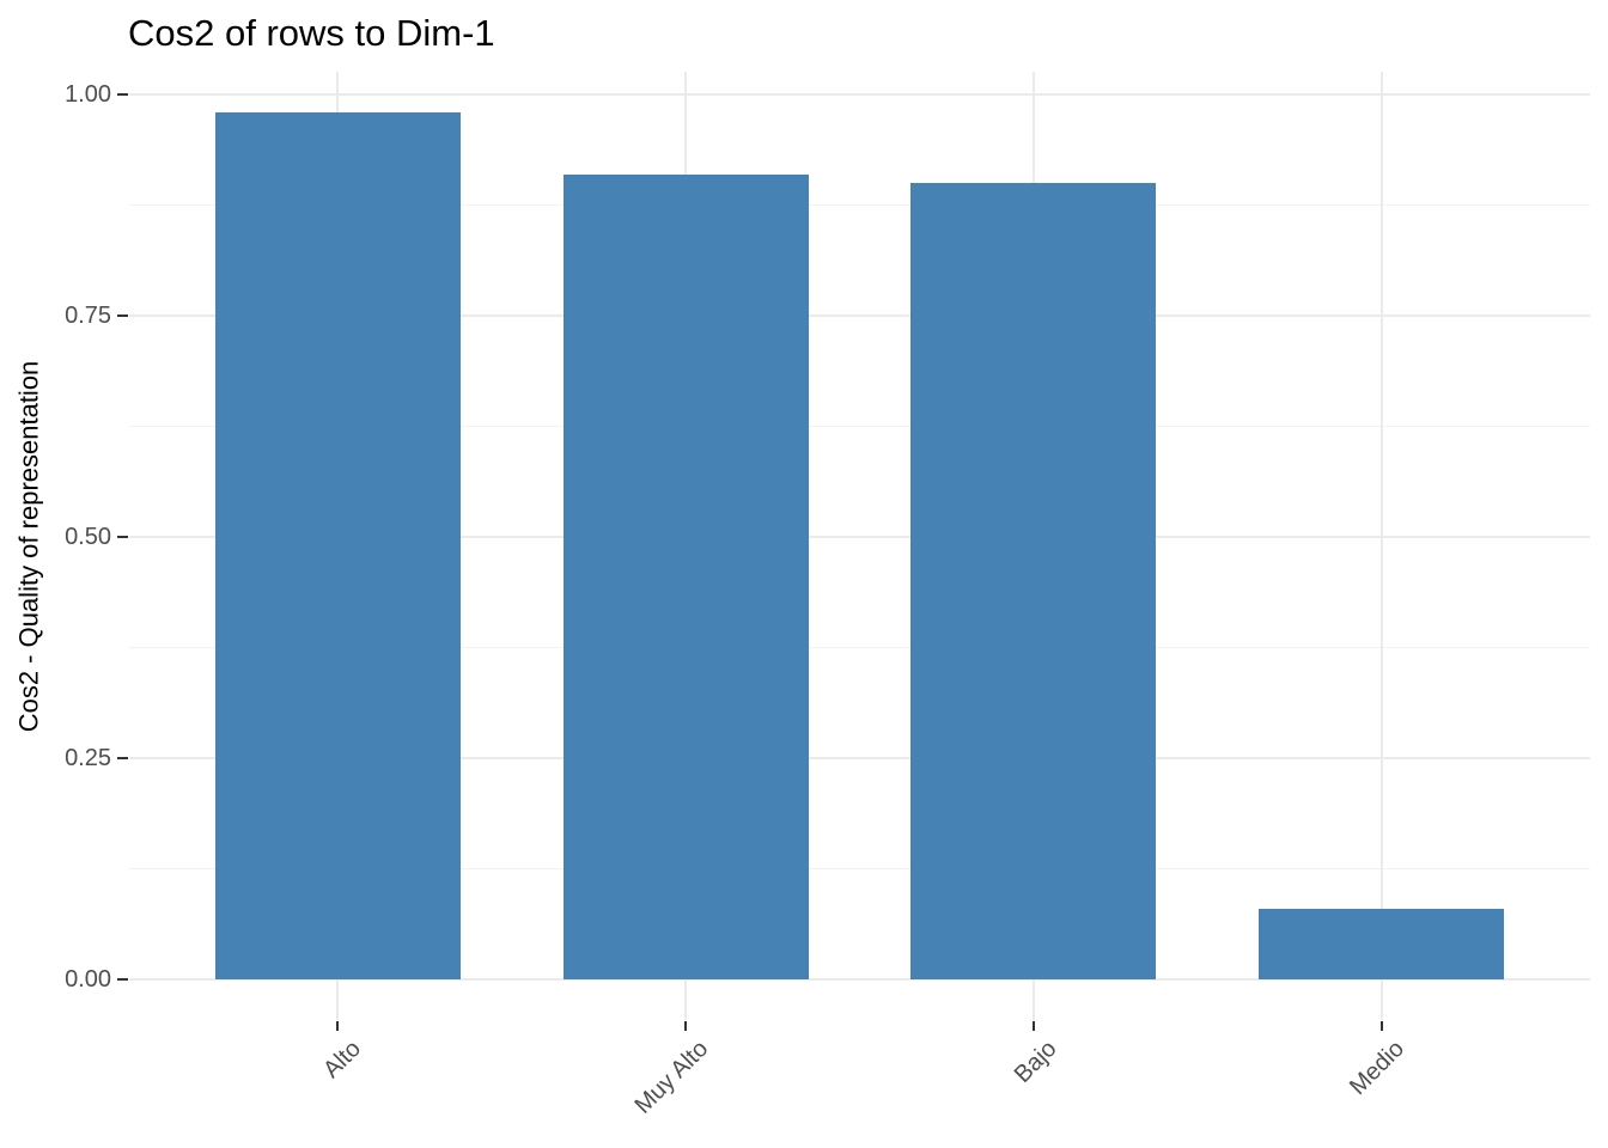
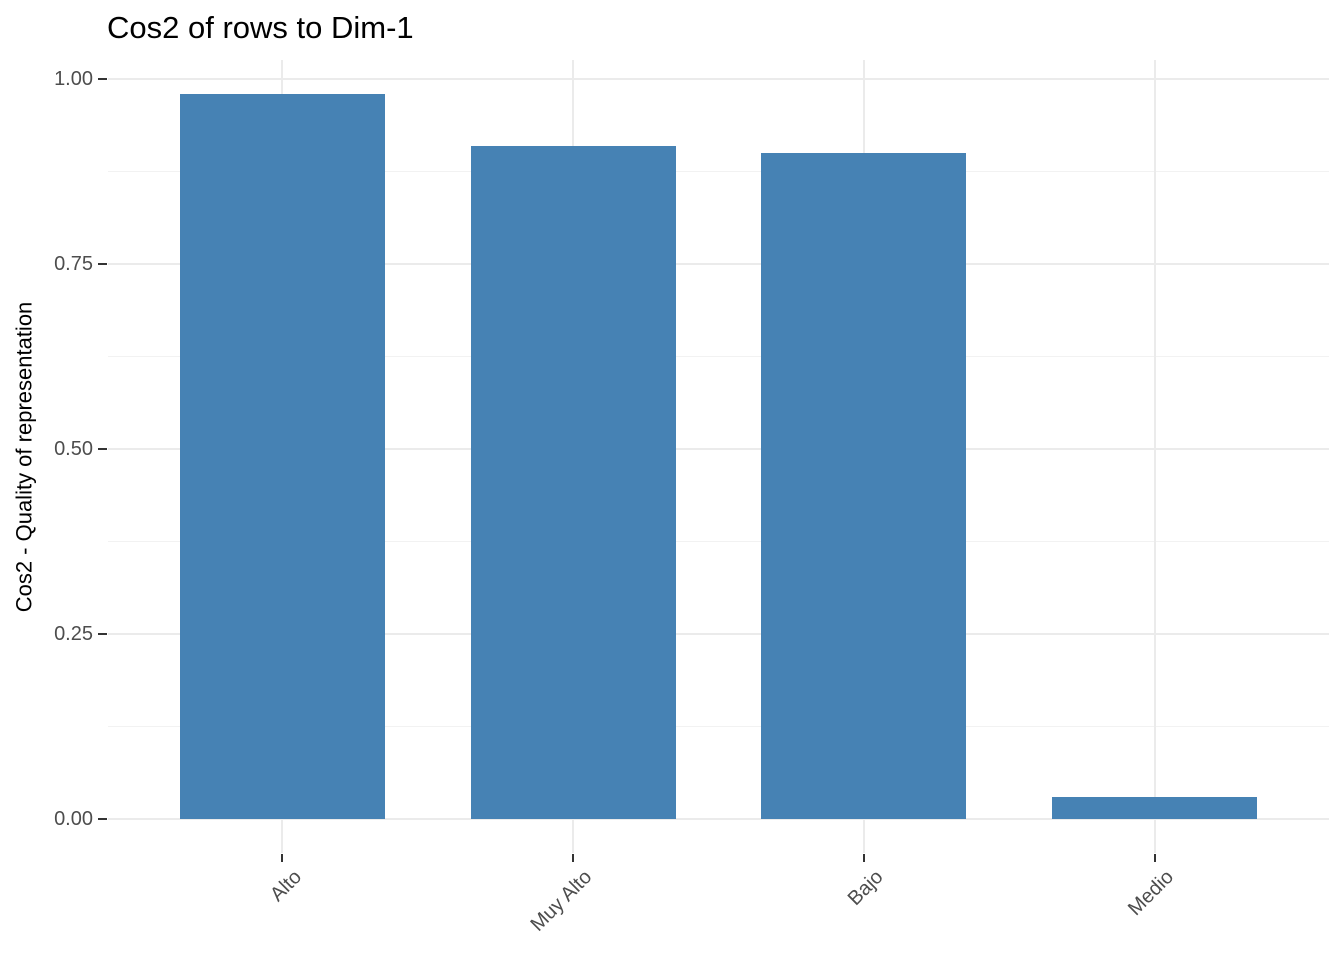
Medio: 0.08 -> 0.03
